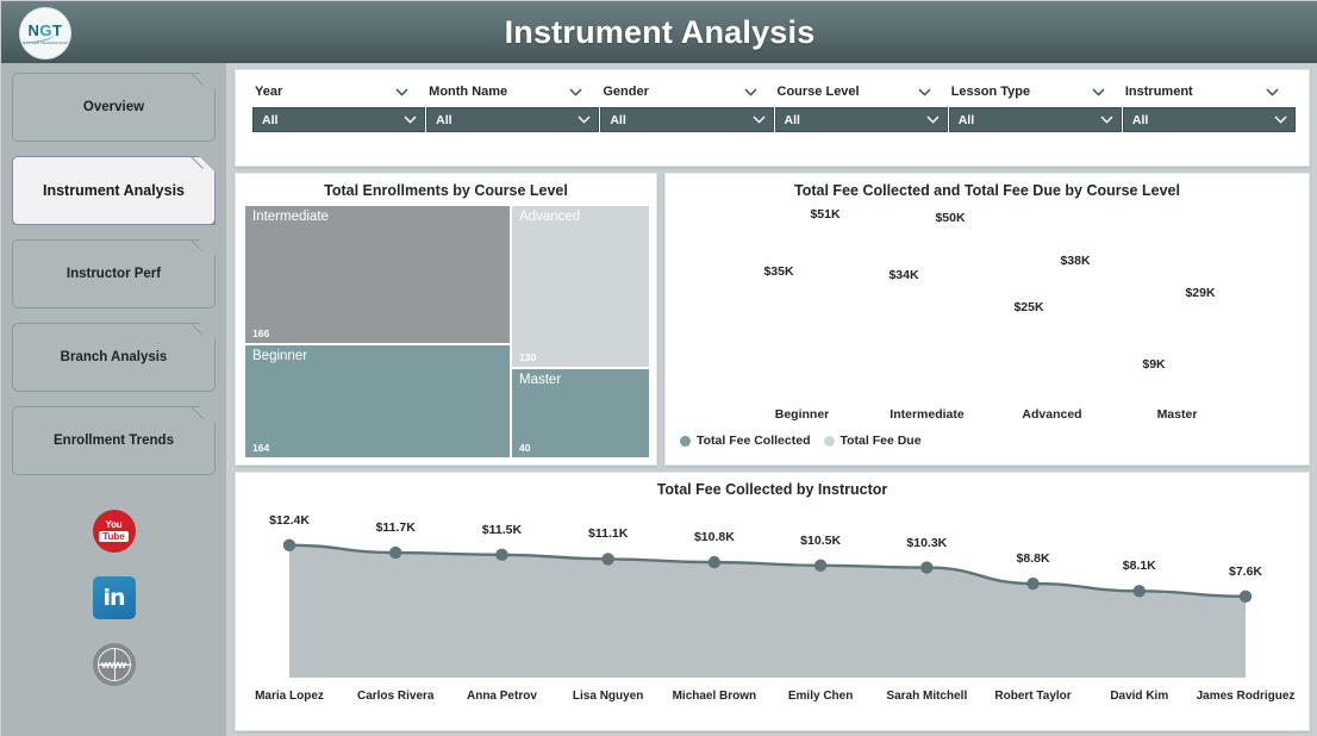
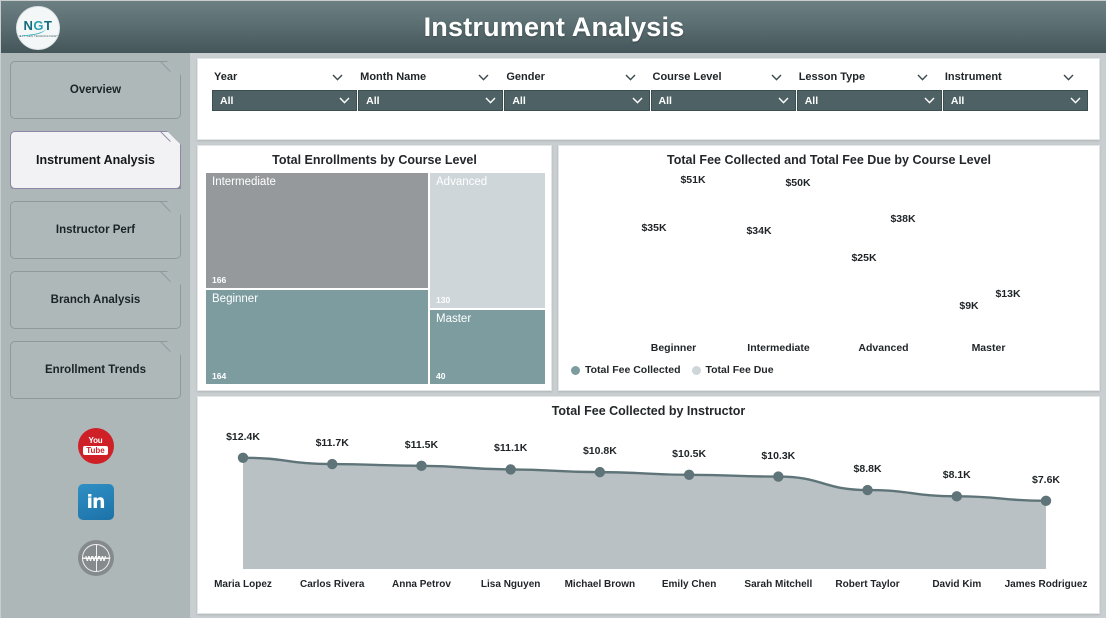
Total Fee Collected and Total Fee Due by Course Level/Total Fee Due/Master: $29K -> $13K
